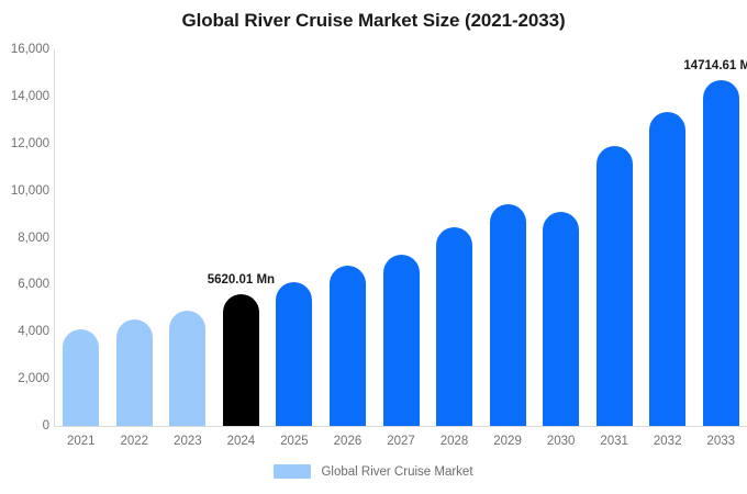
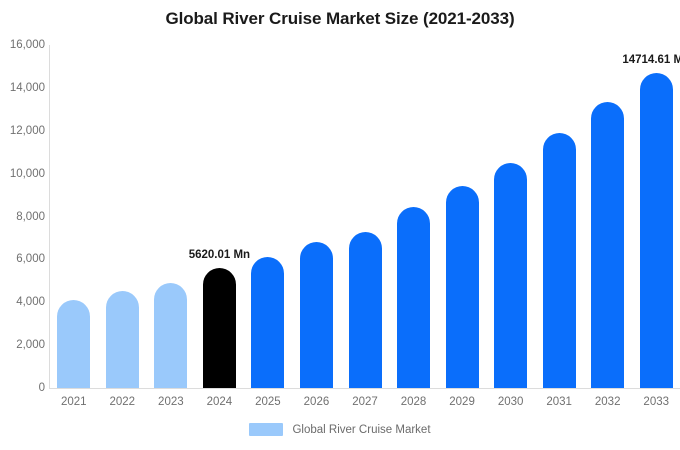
2030: 9100 -> 10500
